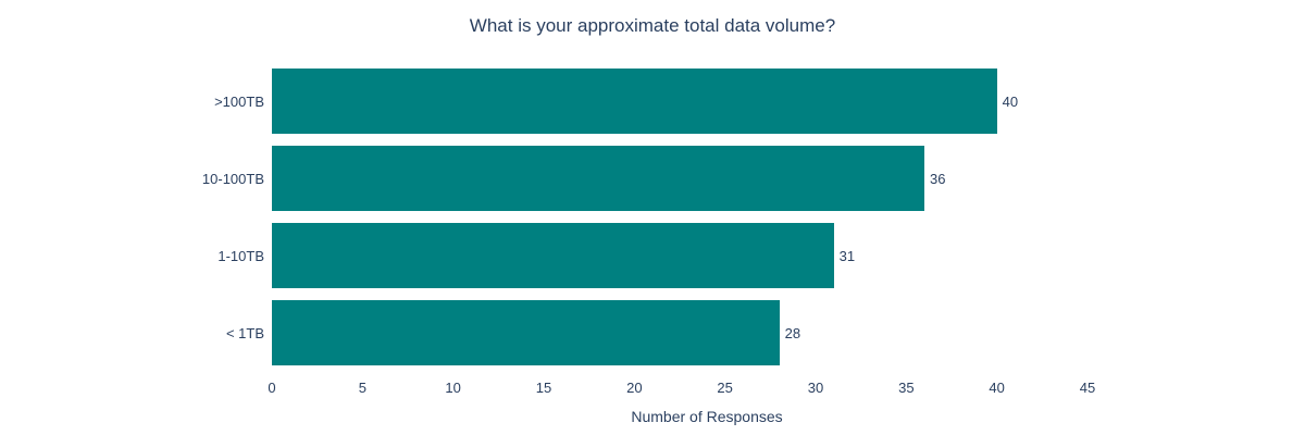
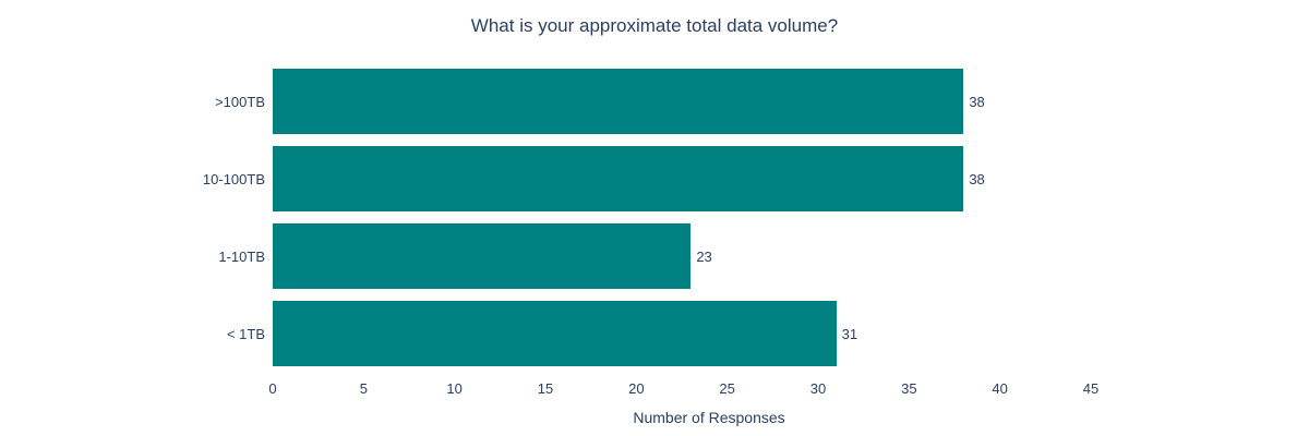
>100TB: 40 -> 38
10-100TB: 36 -> 38
1-10TB: 31 -> 23
< 1TB: 28 -> 31
